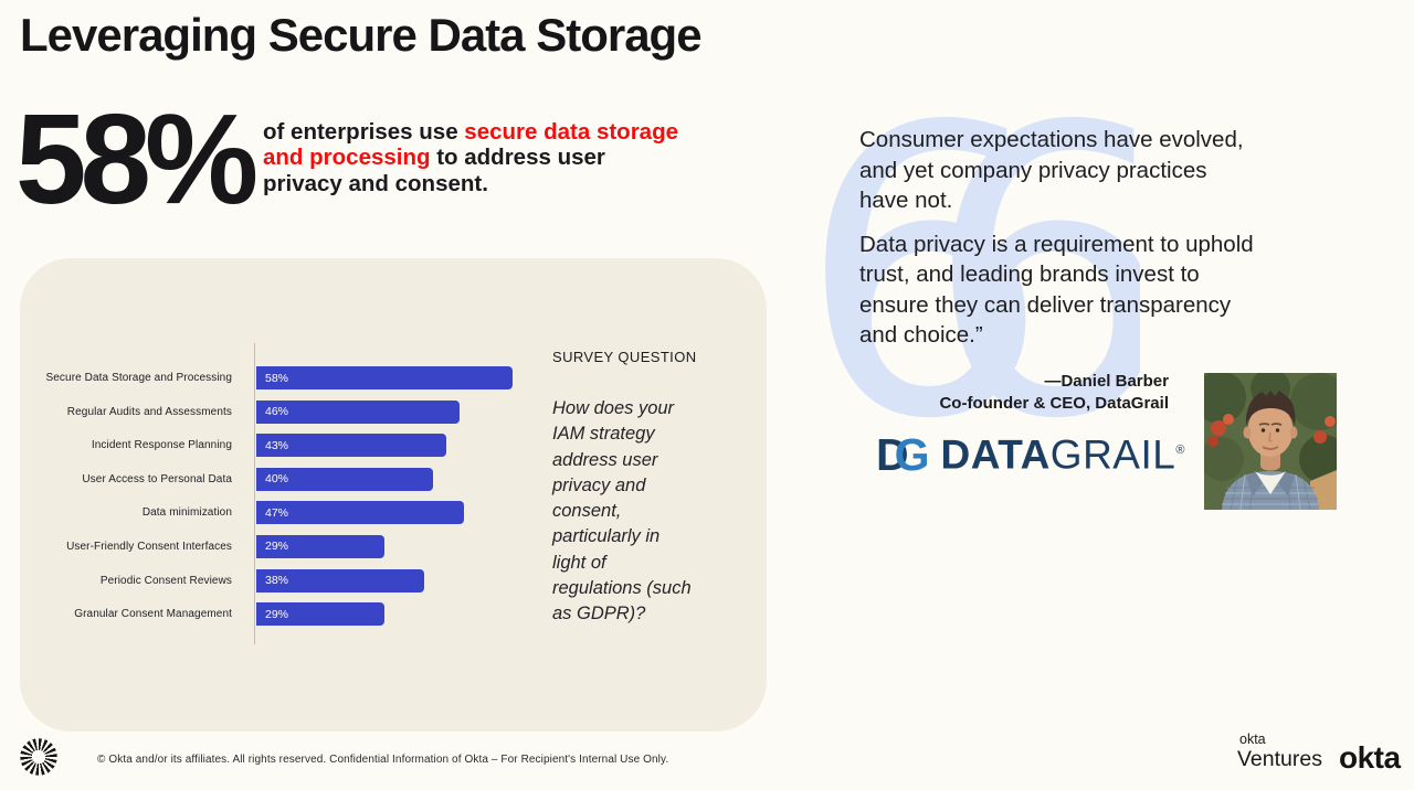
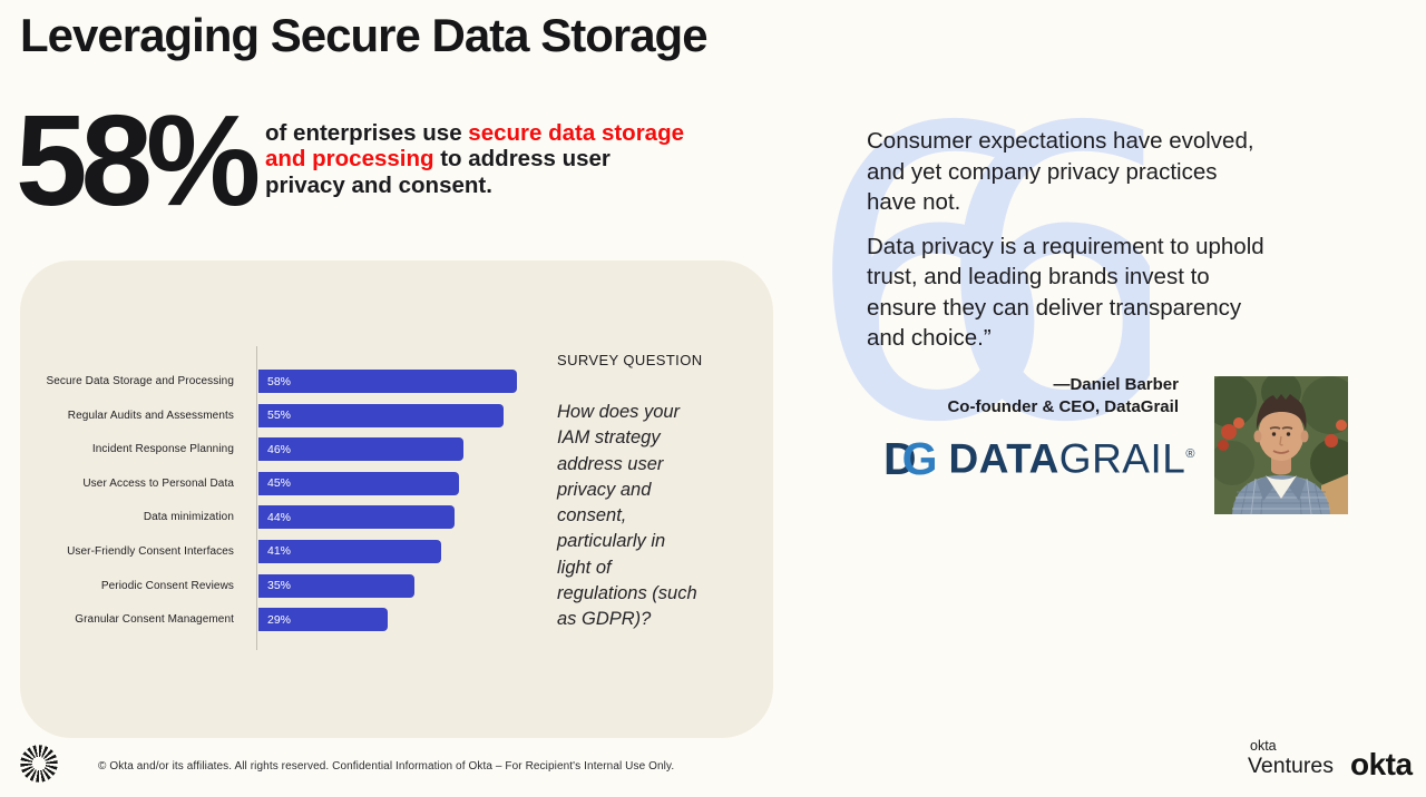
Regular Audits and Assessments: 46% -> 55%
Incident Response Planning: 43% -> 46%
User Access to Personal Data: 40% -> 45%
Data minimization: 47% -> 44%
User-Friendly Consent Interfaces: 29% -> 41%
Periodic Consent Reviews: 38% -> 35%
